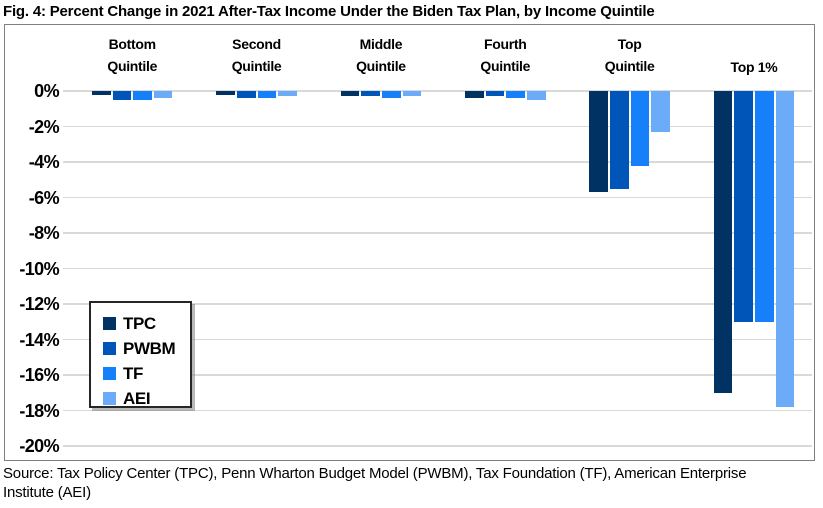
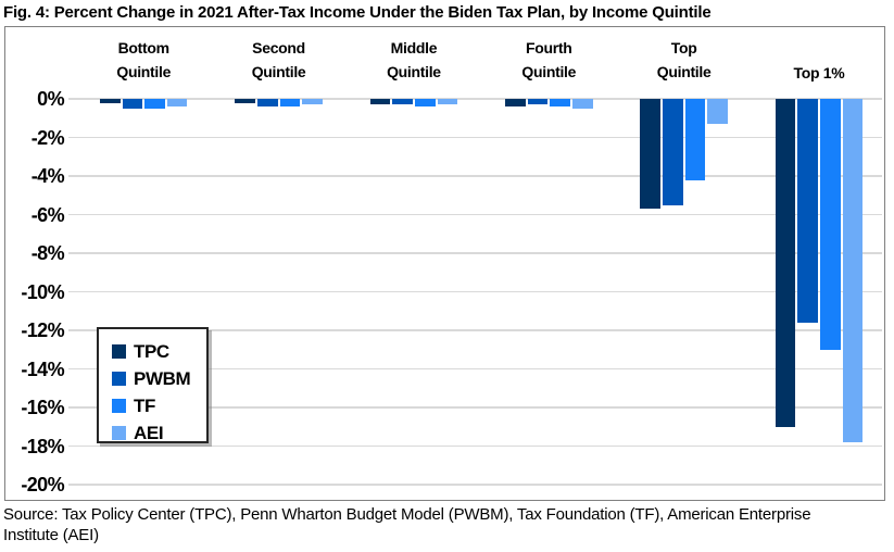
AEI/Top Quintile: -2.3% -> -1.3%
PWBM/Top 1%: -13.0% -> -11.6%
